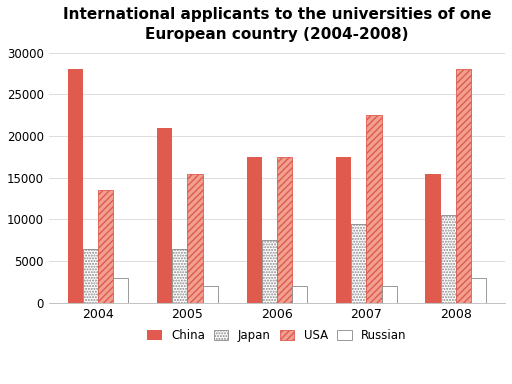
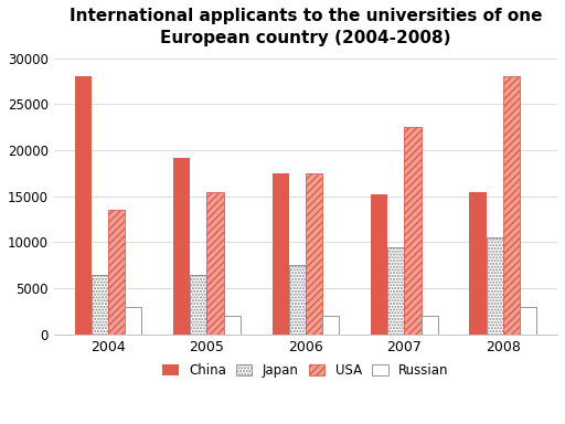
China/2005: 21000 -> 19200
China/2007: 17500 -> 15200
